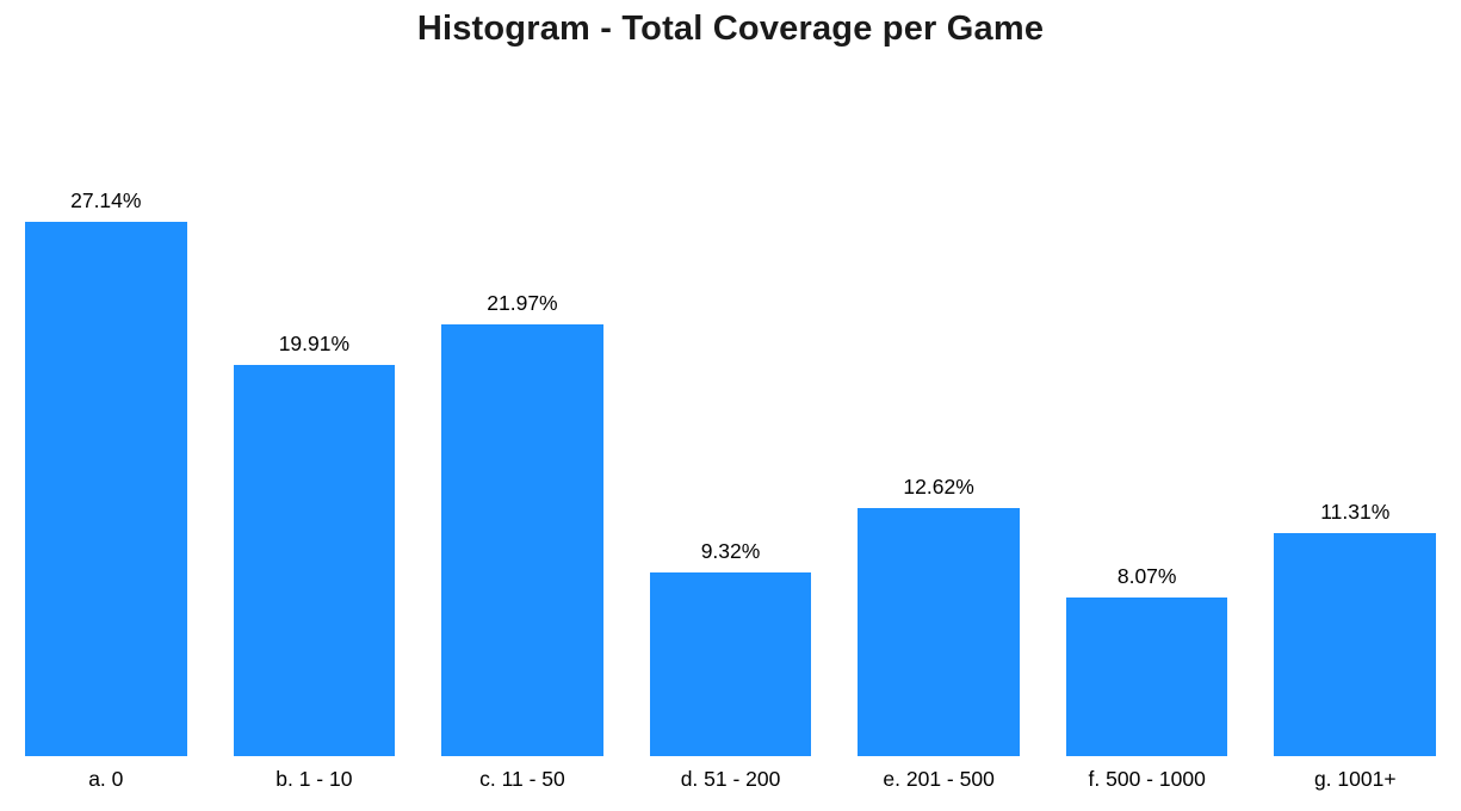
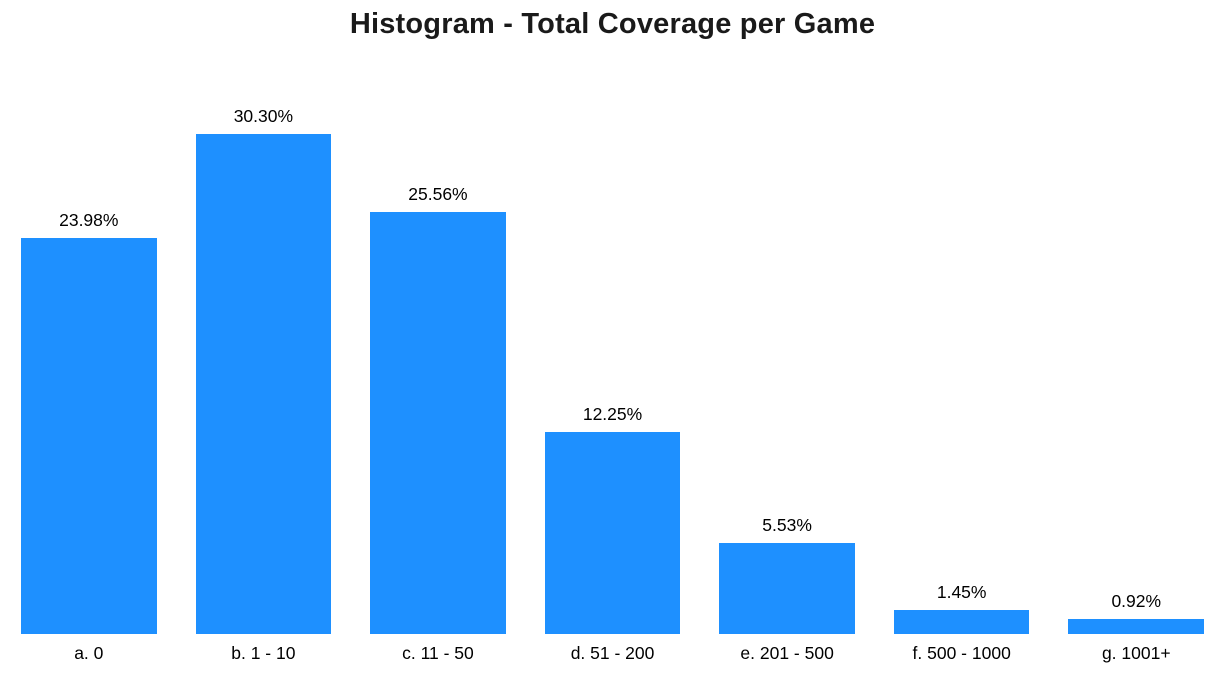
a. 0: 27.14% -> 23.98%
b. 1 - 10: 19.91% -> 30.30%
c. 11 - 50: 21.97% -> 25.56%
d. 51 - 200: 9.32% -> 12.25%
e. 201 - 500: 12.62% -> 5.53%
f. 500 - 1000: 8.07% -> 1.45%
g. 1001+: 11.31% -> 0.92%
